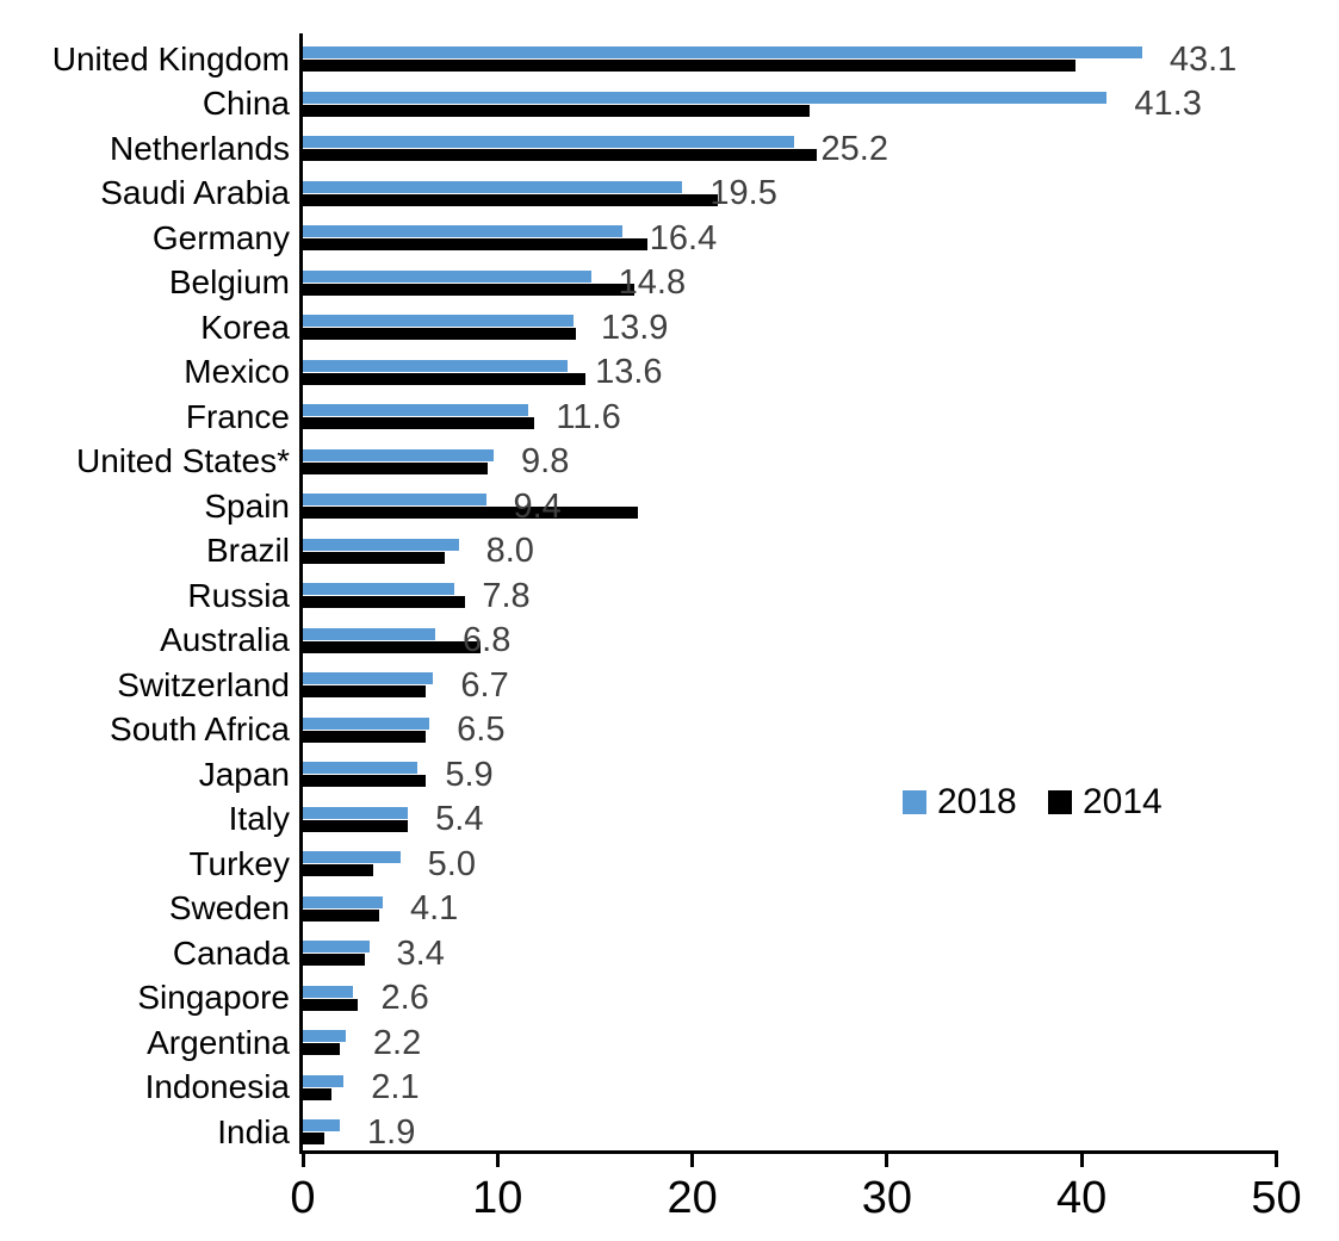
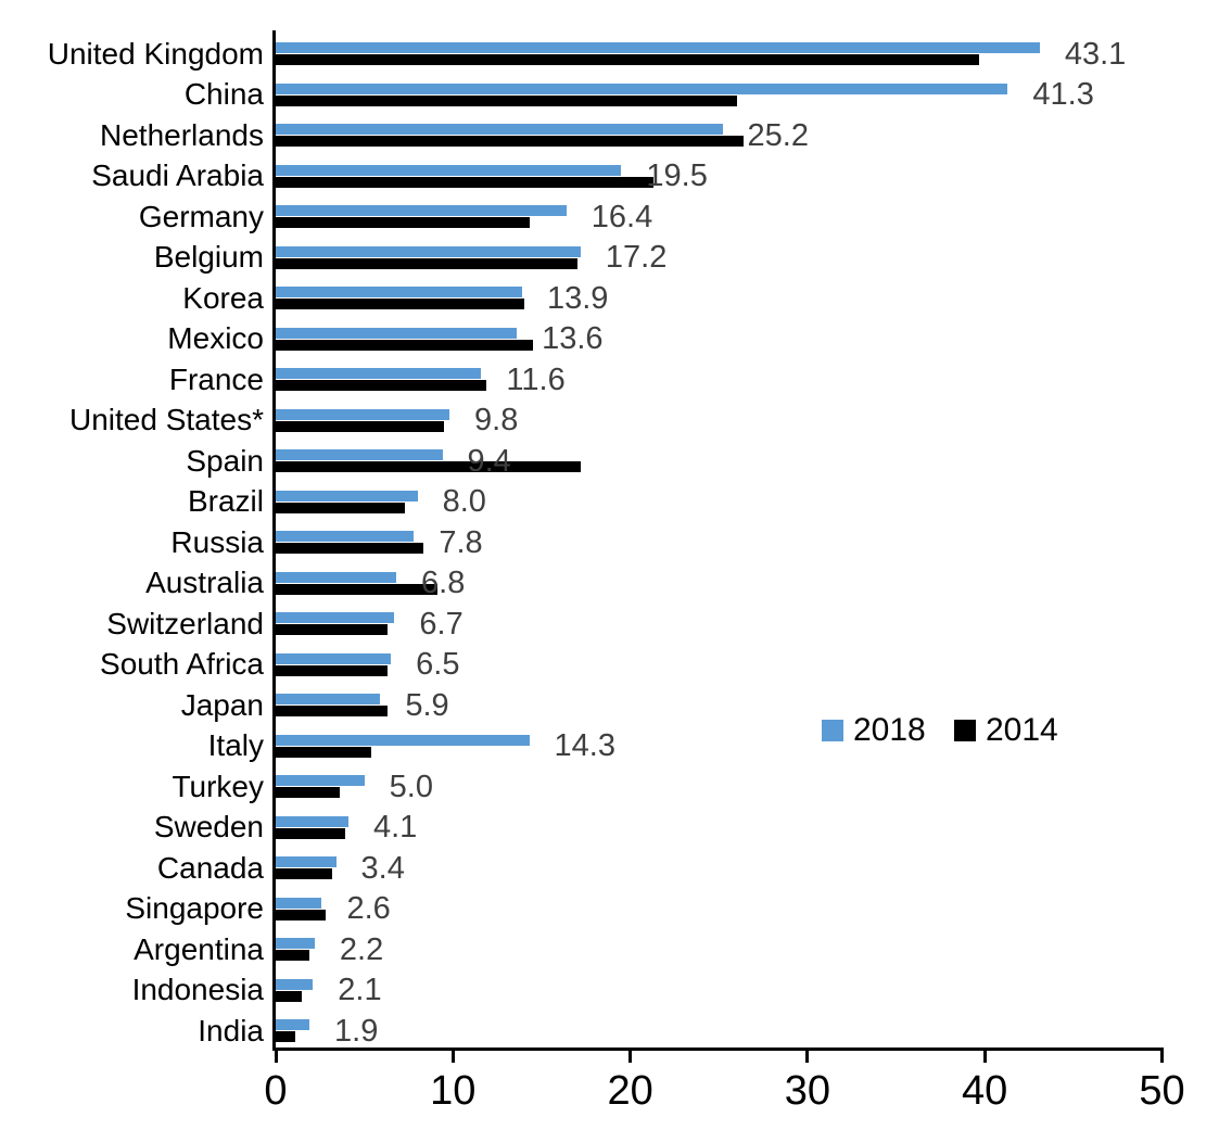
2014/Germany: 17.7 -> 14.3
2018/Belgium: 14.8 -> 17.2
2018/Italy: 5.4 -> 14.3
